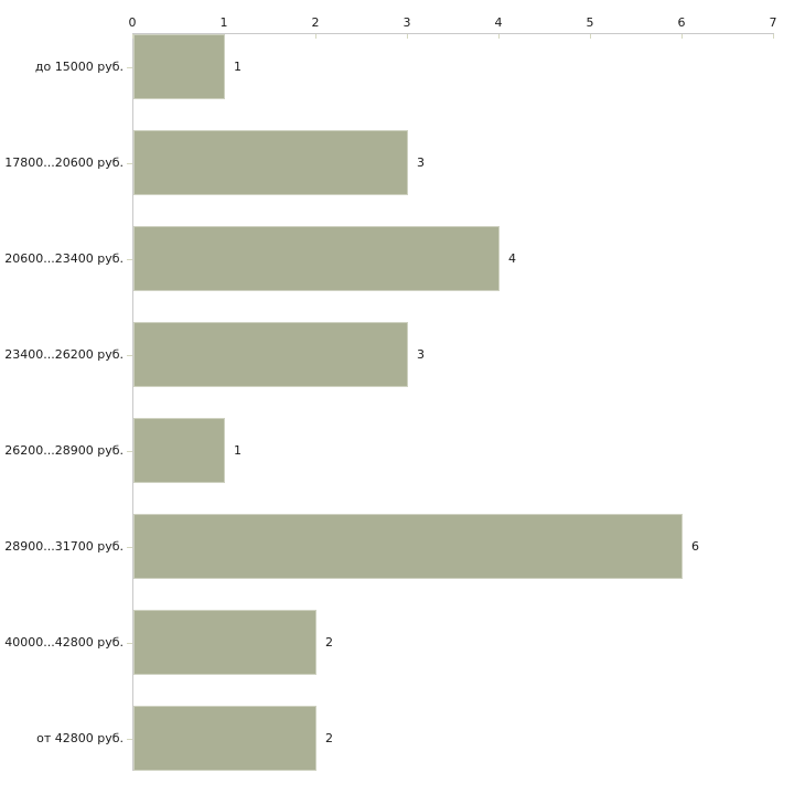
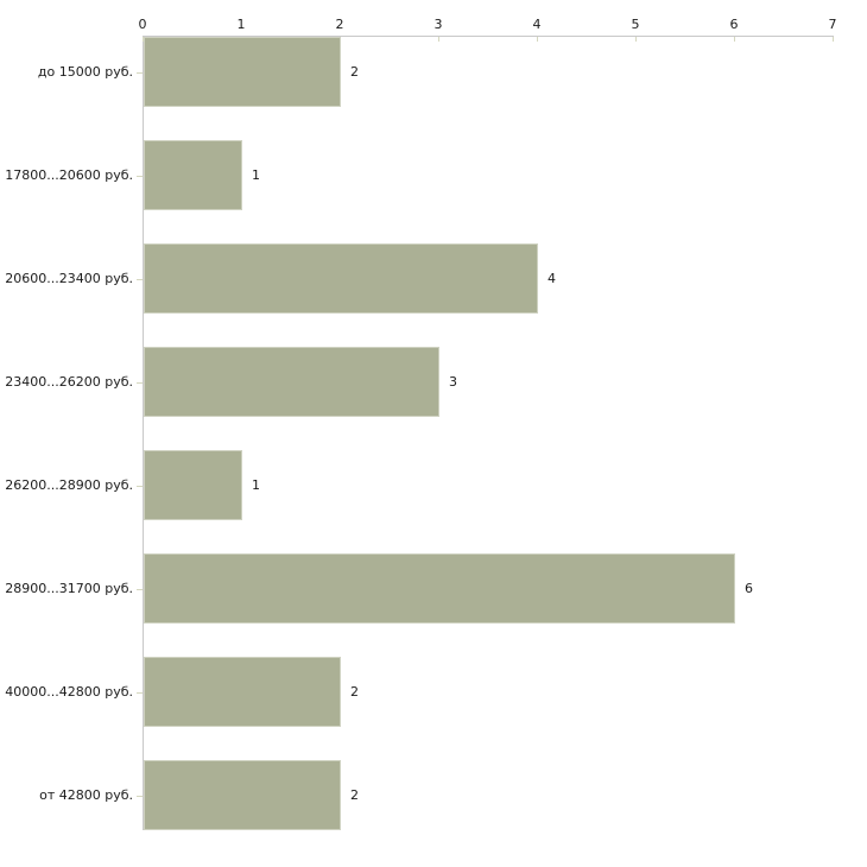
до 15000 руб.: 1 -> 2
17800...20600 руб.: 3 -> 1
